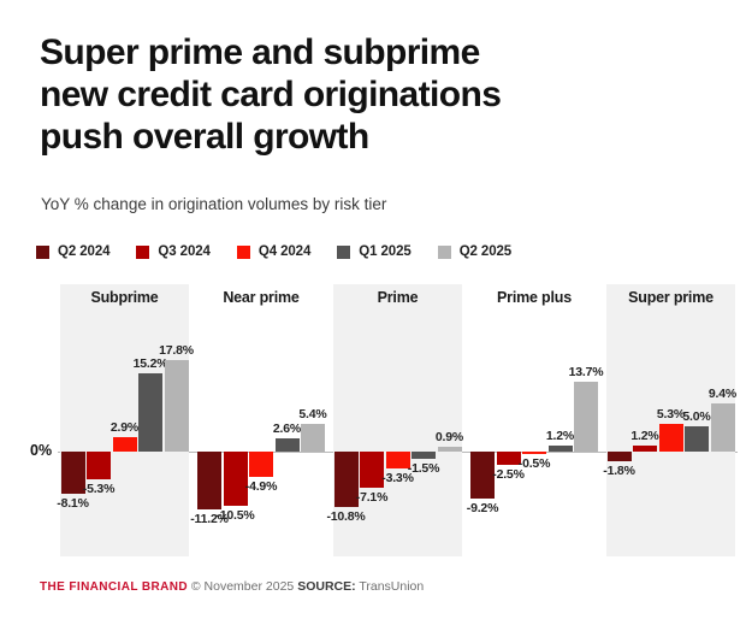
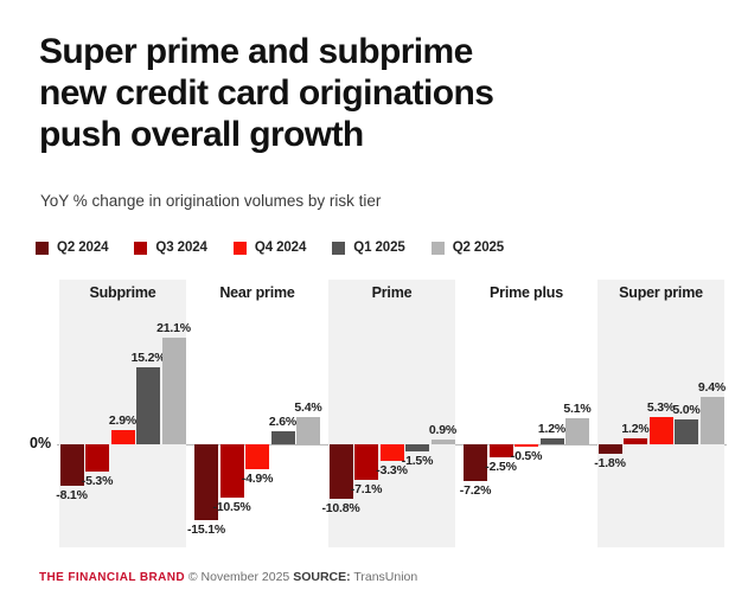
Q2 2025/Subprime: 17.8% -> 21.1%
Q2 2024/Near prime: -11.2% -> -15.1%
Q2 2024/Prime plus: -9.2% -> -7.2%
Q2 2025/Prime plus: 13.7% -> 5.1%
